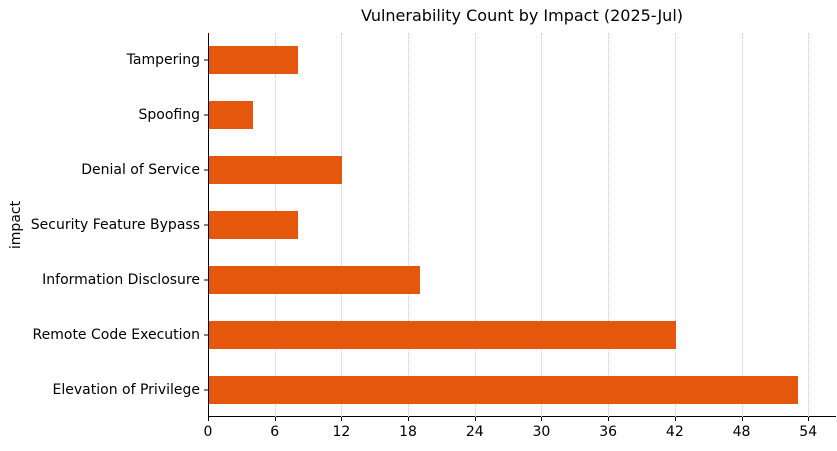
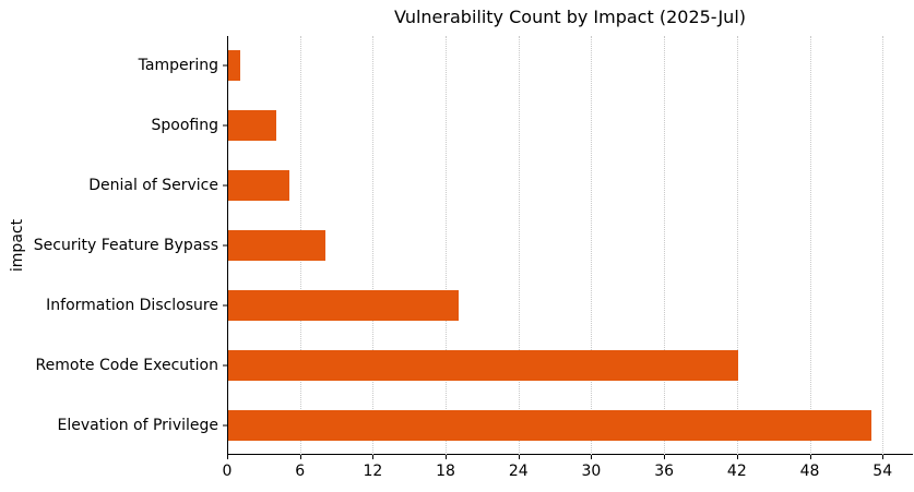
Tampering: 8 -> 1
Denial of Service: 12 -> 5
